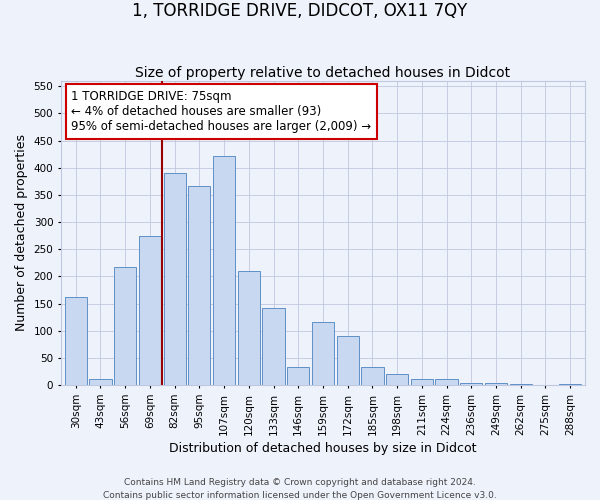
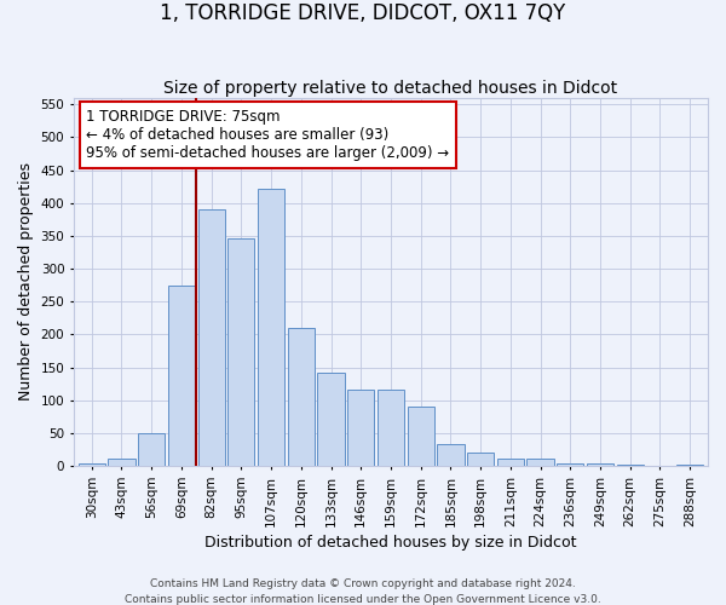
30sqm: 162 -> 5
56sqm: 218 -> 50
95sqm: 366 -> 347
146sqm: 34 -> 117
